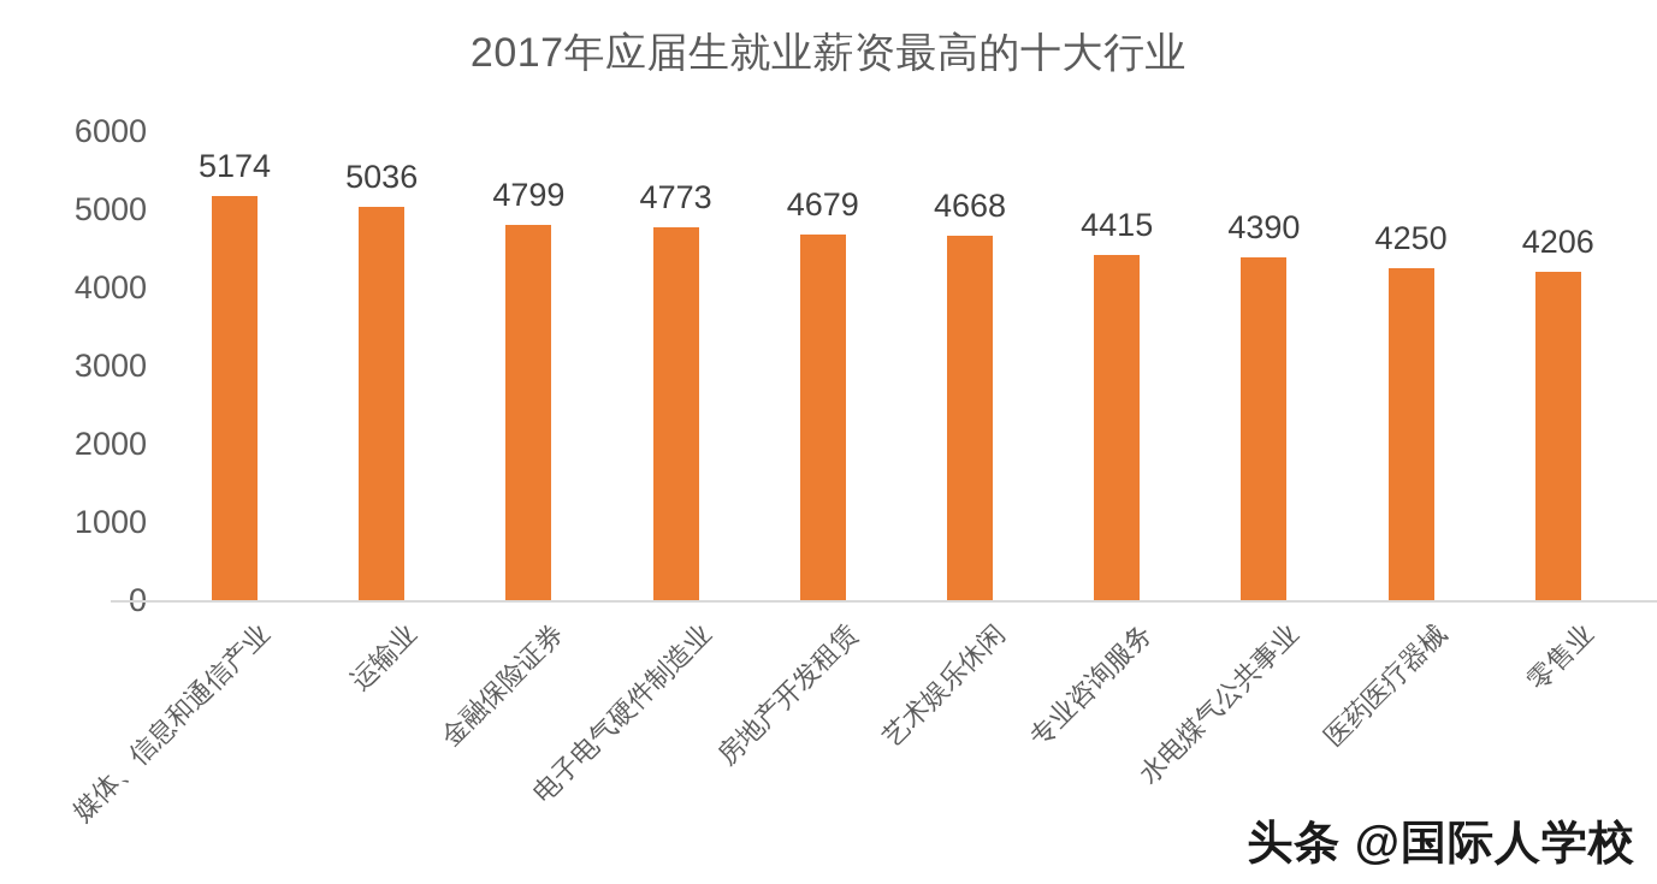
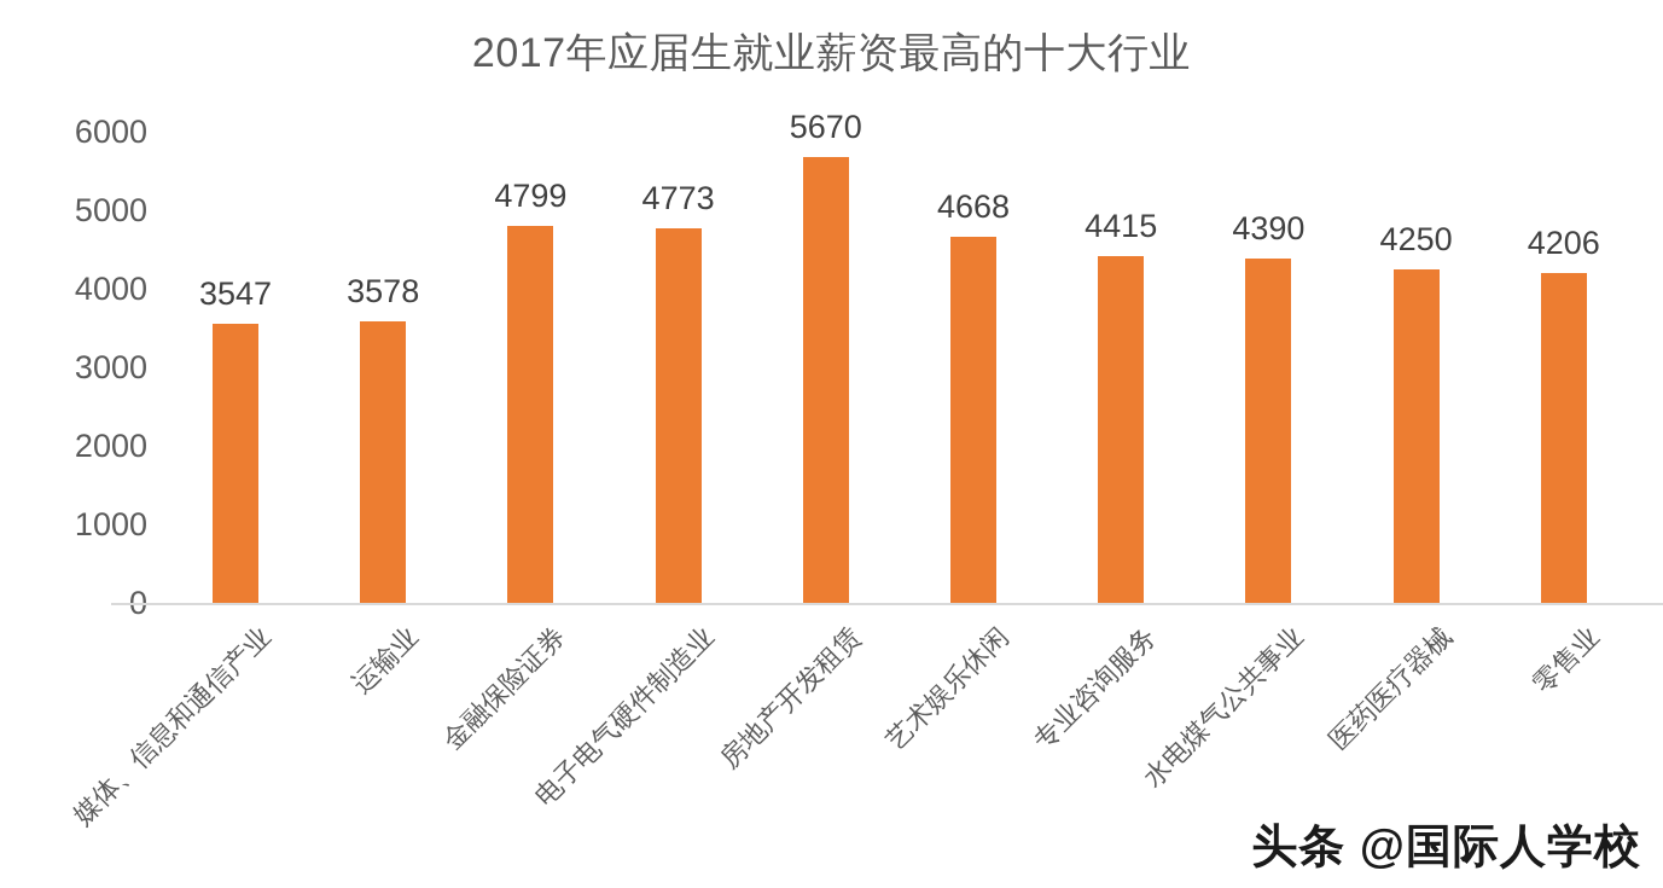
媒体、信息和通信产业: 5174 -> 3547
运输业: 5036 -> 3578
房地产开发租赁: 4679 -> 5670
